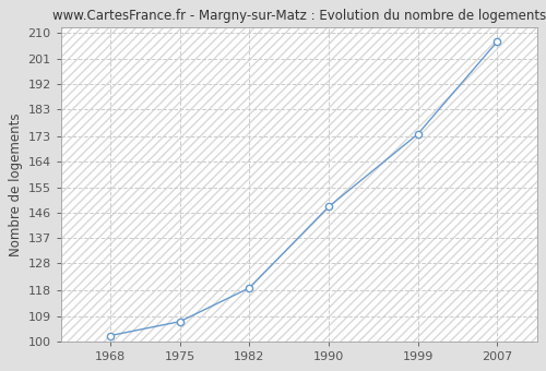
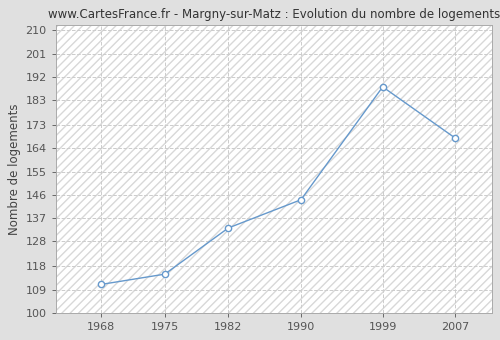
1968: 102 -> 111
1975: 107 -> 115
1982: 119 -> 133
1990: 148 -> 144
1999: 174 -> 188
2007: 207 -> 168
